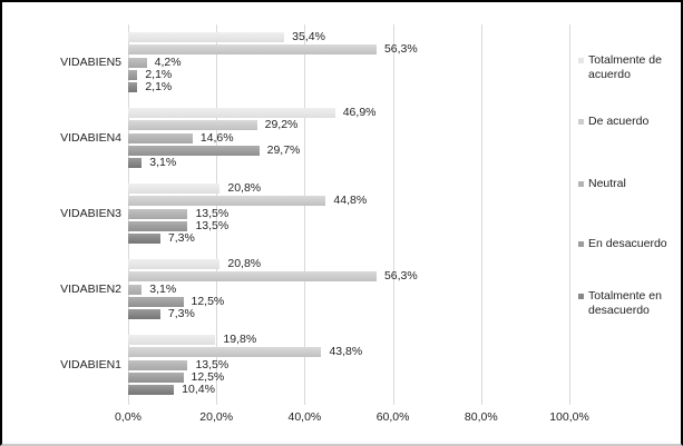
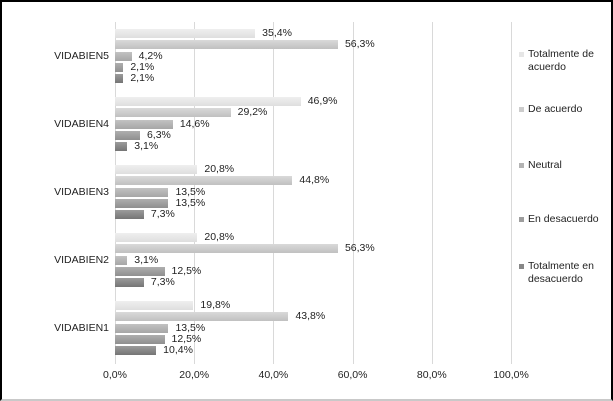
En desacuerdo/VIDABIEN4: 29,7% -> 6,3%
